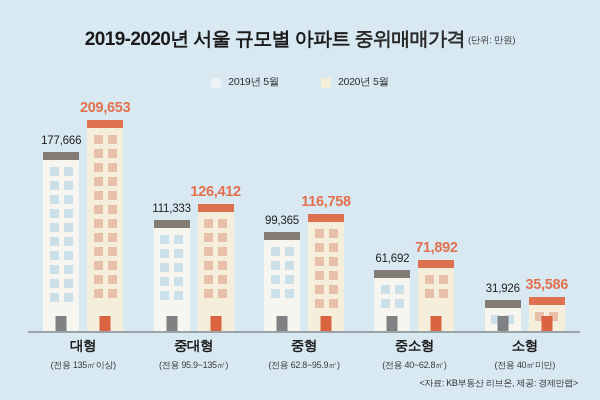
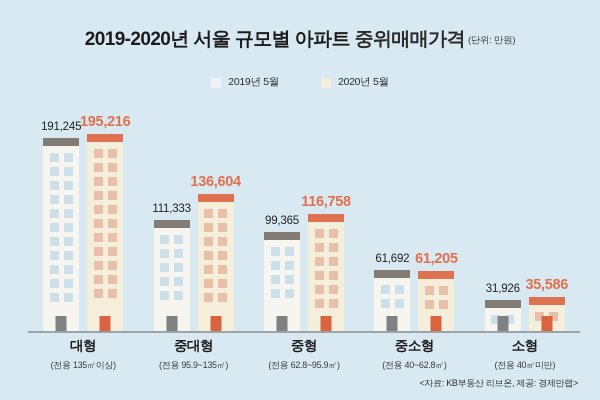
2019년 5월/대형: 177,666 -> 191,245
2020년 5월/대형: 209,653 -> 195,216
2020년 5월/중대형: 126,412 -> 136,604
2020년 5월/중소형: 71,892 -> 61,205
